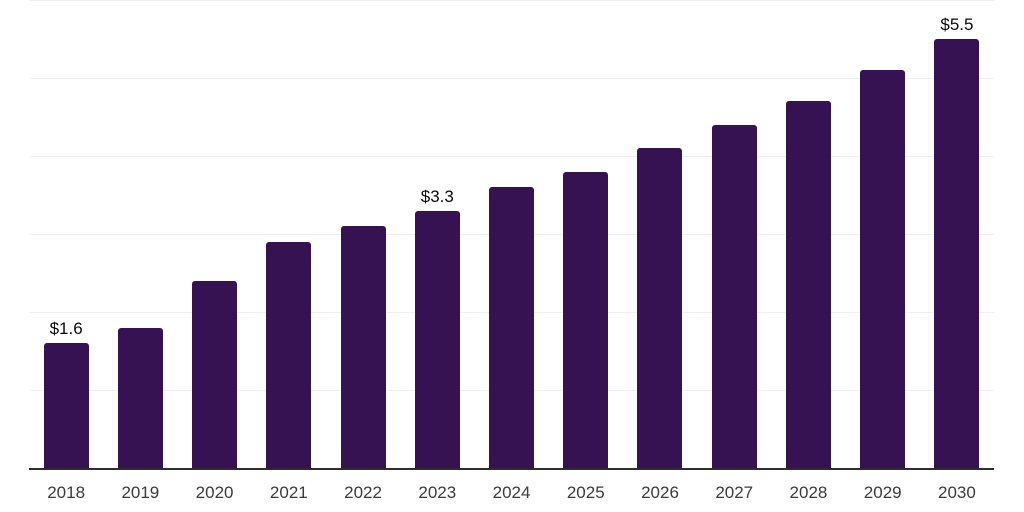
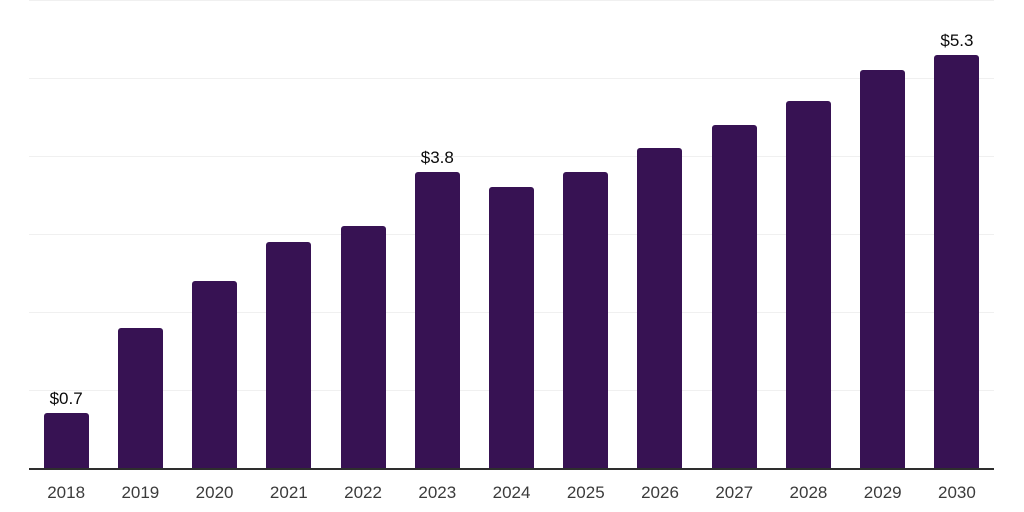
2018: $1.6 -> $0.7
2023: $3.3 -> $3.8
2030: $5.5 -> $5.3
